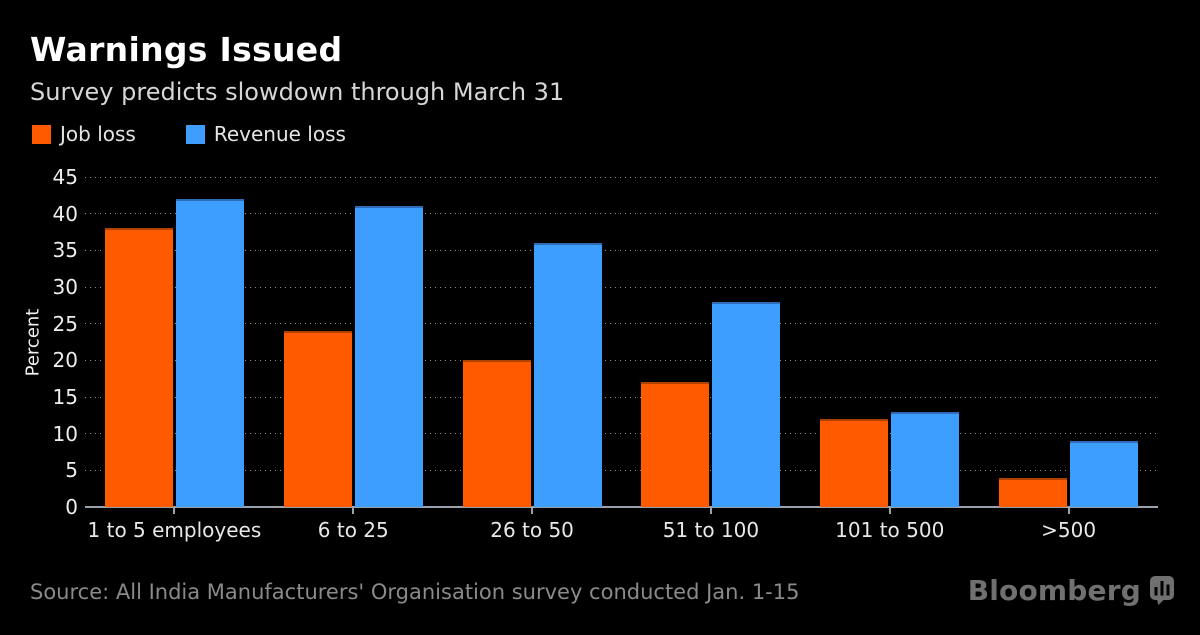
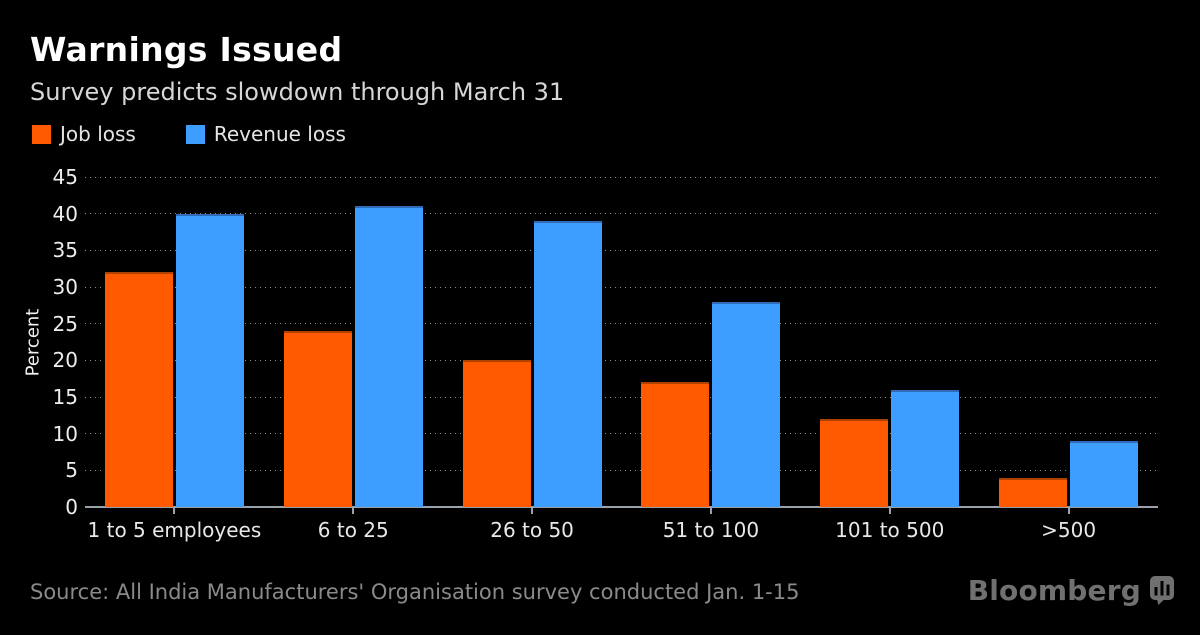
Job loss/1 to 5 employees: 38 -> 32
Revenue loss/1 to 5 employees: 42 -> 40
Revenue loss/26 to 50: 36 -> 39
Revenue loss/101 to 500: 13 -> 16
